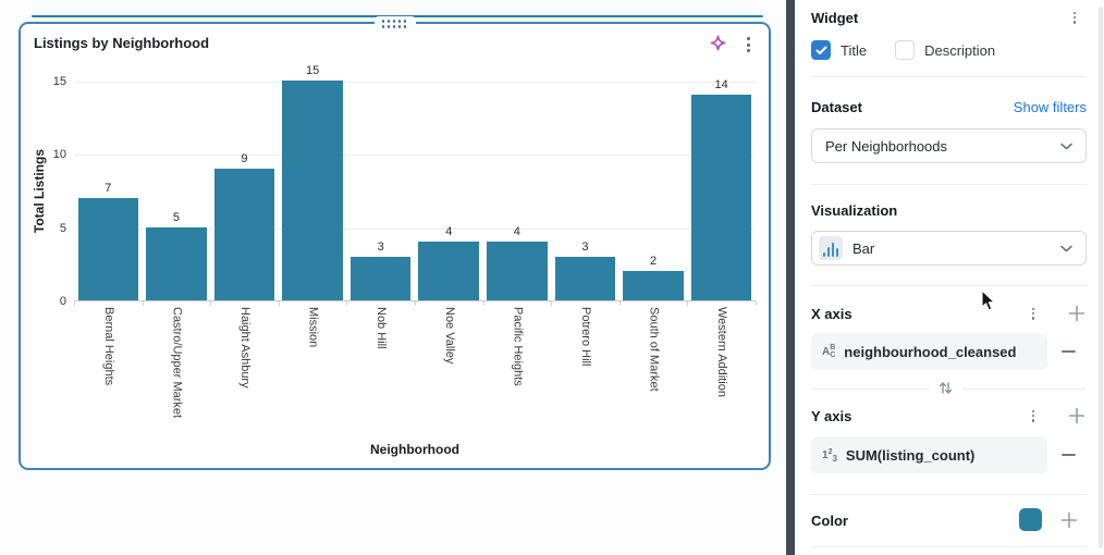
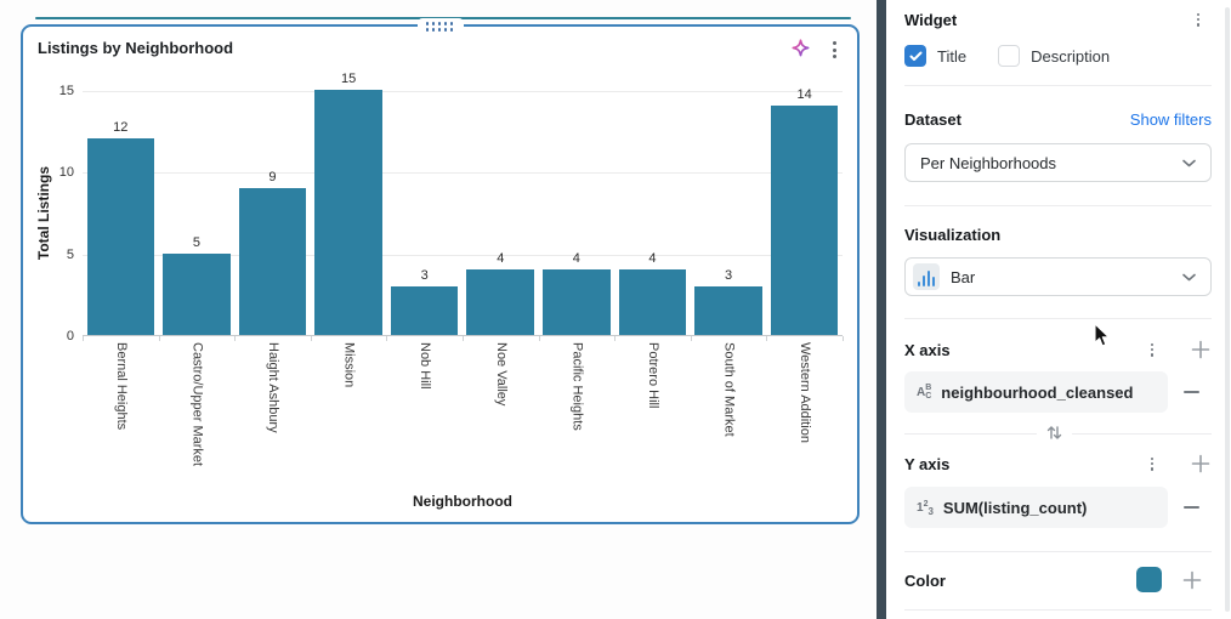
Bernal Heights: 7 -> 12
Potrero Hill: 3 -> 4
South of Market: 2 -> 3
